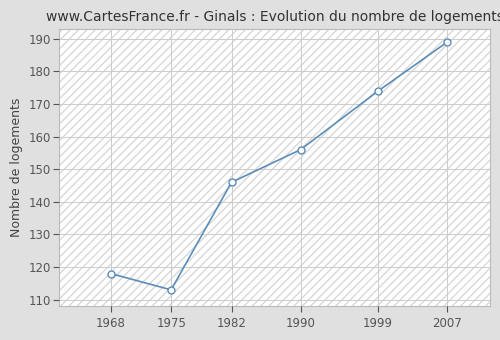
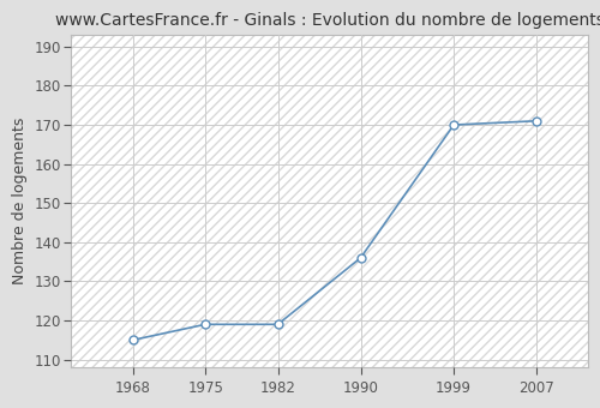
1968: 118 -> 115
1975: 113 -> 119
1982: 146 -> 119
1990: 156 -> 136
1999: 174 -> 170
2007: 189 -> 171
